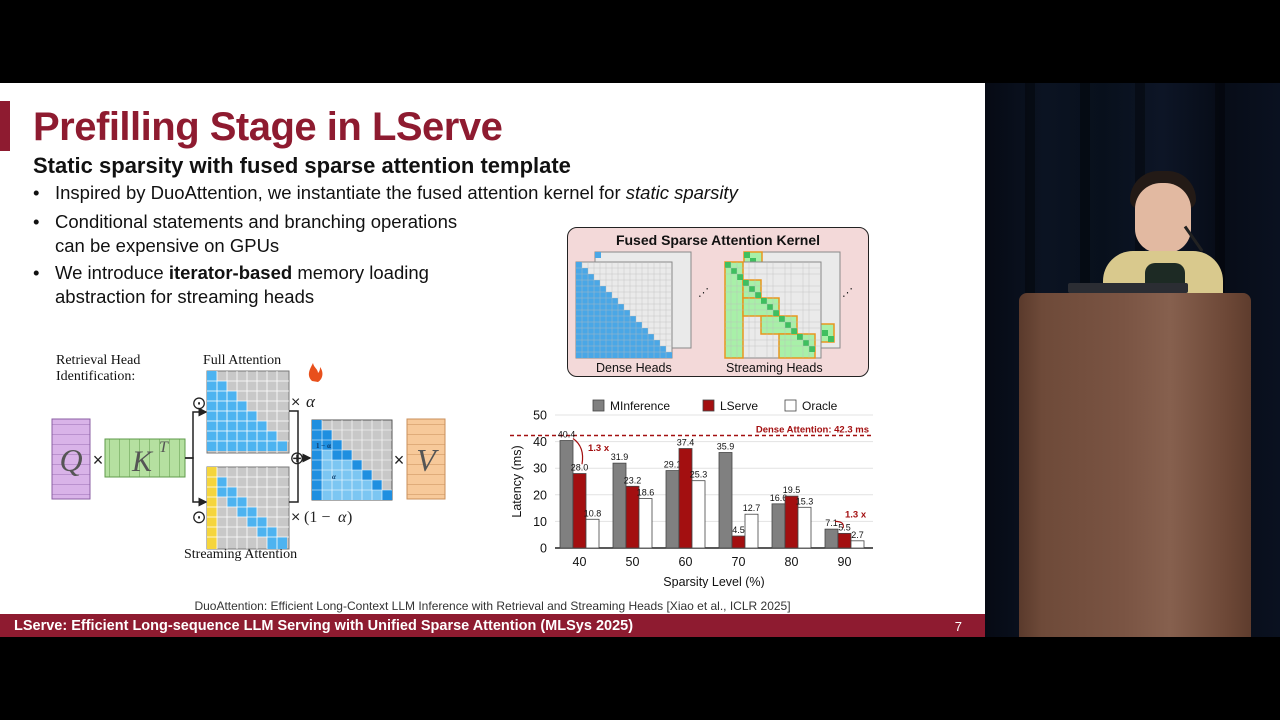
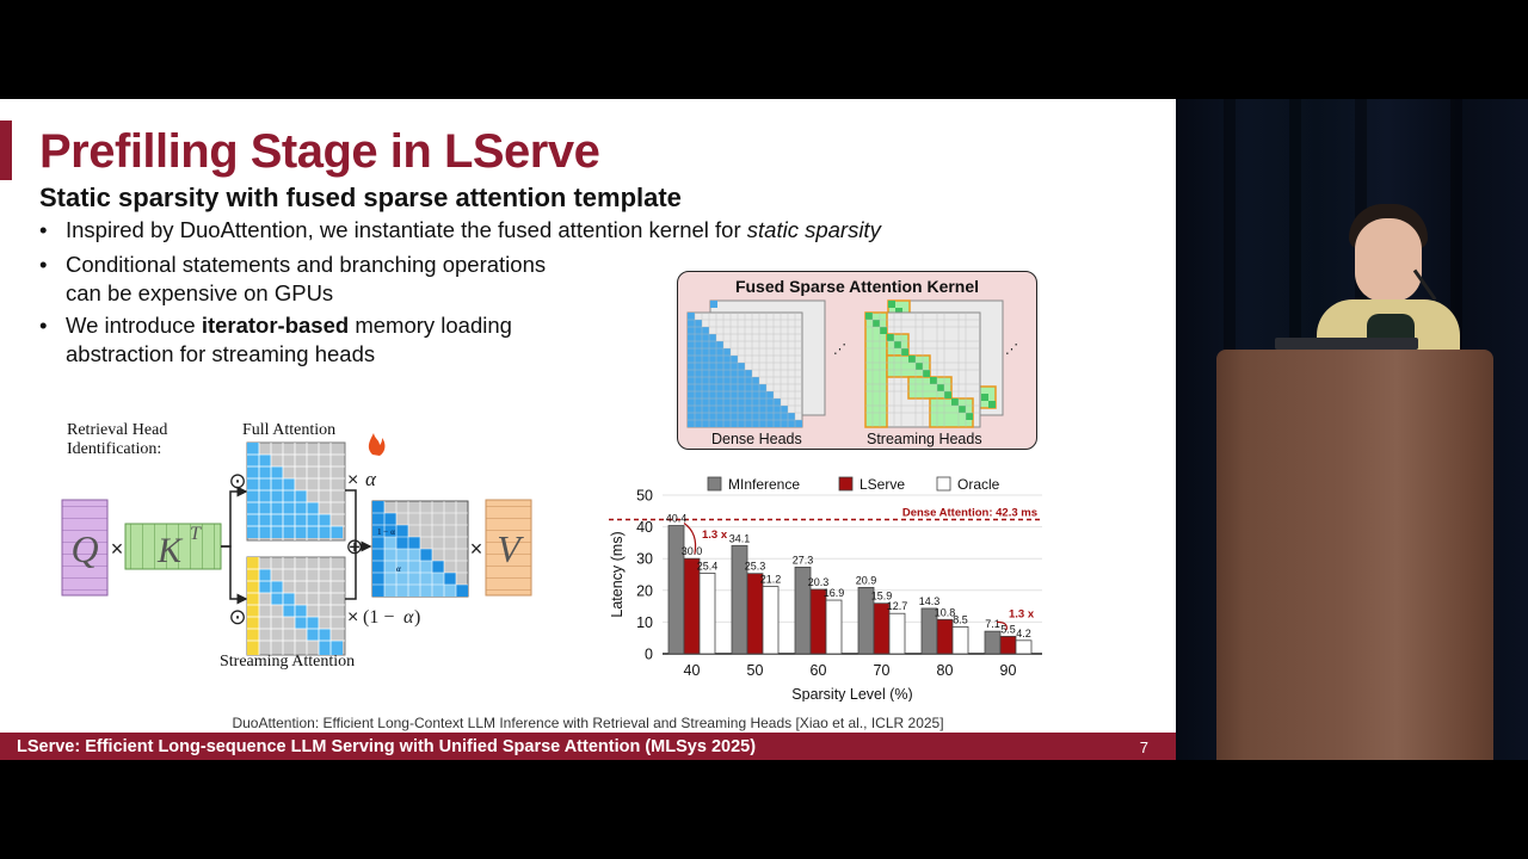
LServe/40: 28.0 -> 30.0
Oracle/40: 10.8 -> 25.4
MInference/50: 31.9 -> 34.1
LServe/50: 23.2 -> 25.3
Oracle/50: 18.6 -> 21.2
MInference/60: 29.1 -> 27.3
LServe/60: 37.4 -> 20.3
Oracle/60: 25.3 -> 16.9
MInference/70: 35.9 -> 20.9
LServe/70: 4.5 -> 15.9
MInference/80: 16.6 -> 14.3
LServe/80: 19.5 -> 10.8
Oracle/80: 15.3 -> 8.5
Oracle/90: 2.7 -> 4.2
